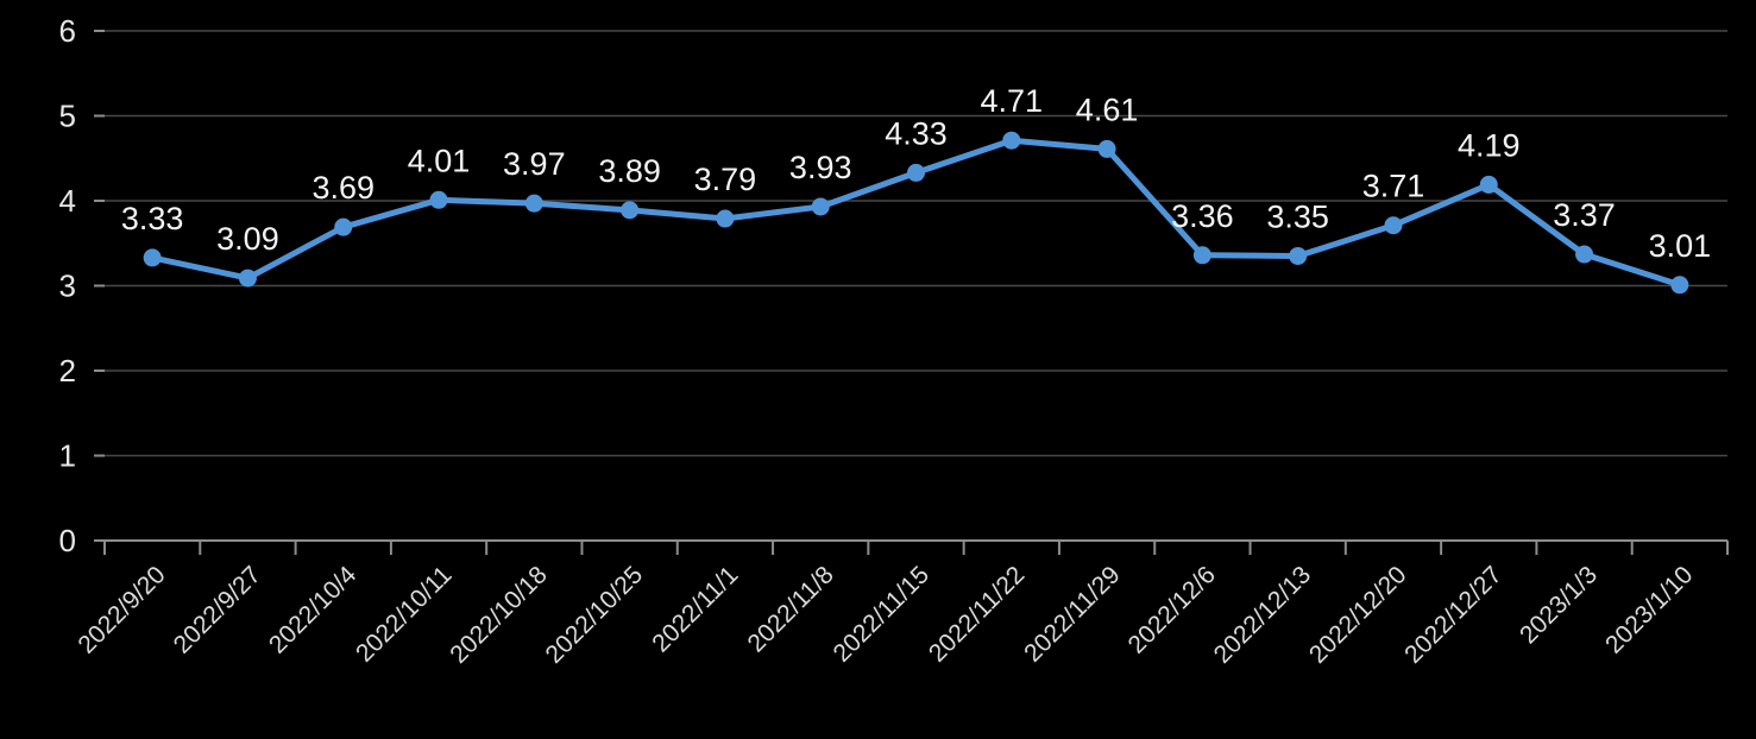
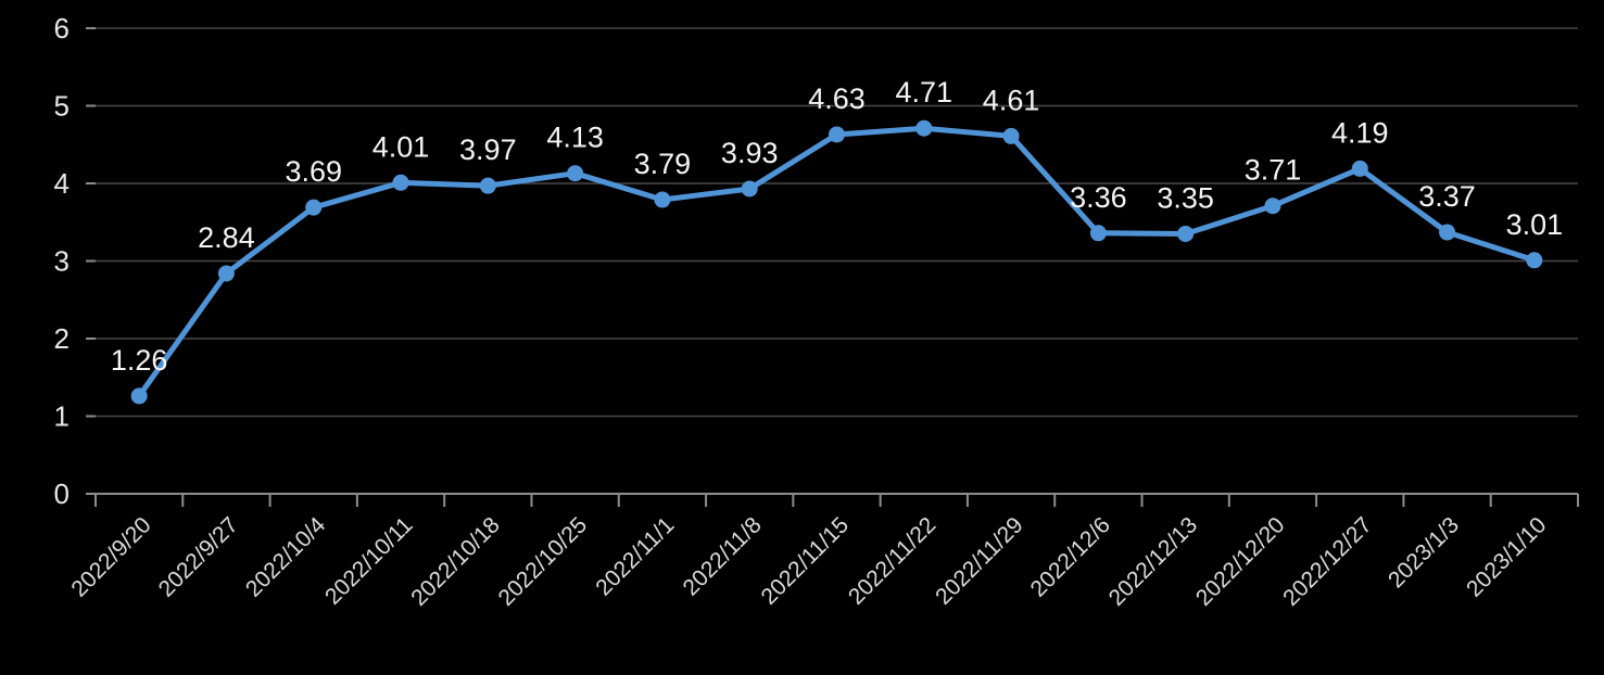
2022/9/20: 3.33 -> 1.26
2022/9/27: 3.09 -> 2.84
2022/10/25: 3.89 -> 4.13
2022/11/15: 4.33 -> 4.63
